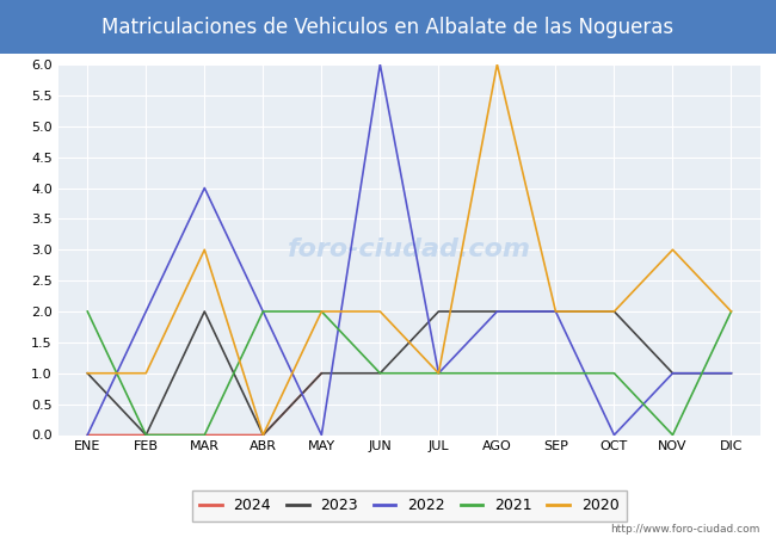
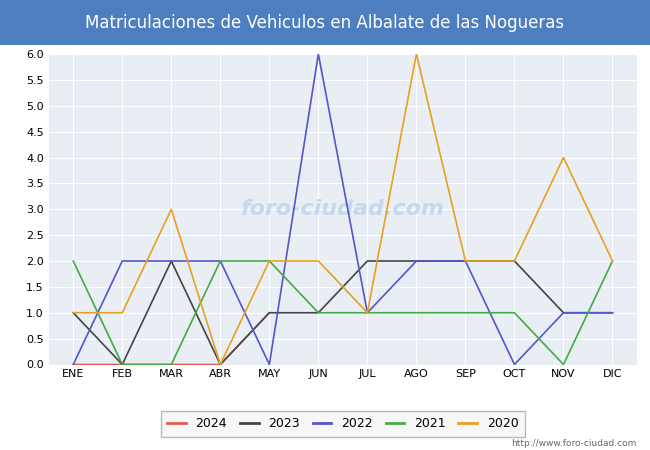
2022/MAR: 4 -> 2
2020/NOV: 3 -> 4
